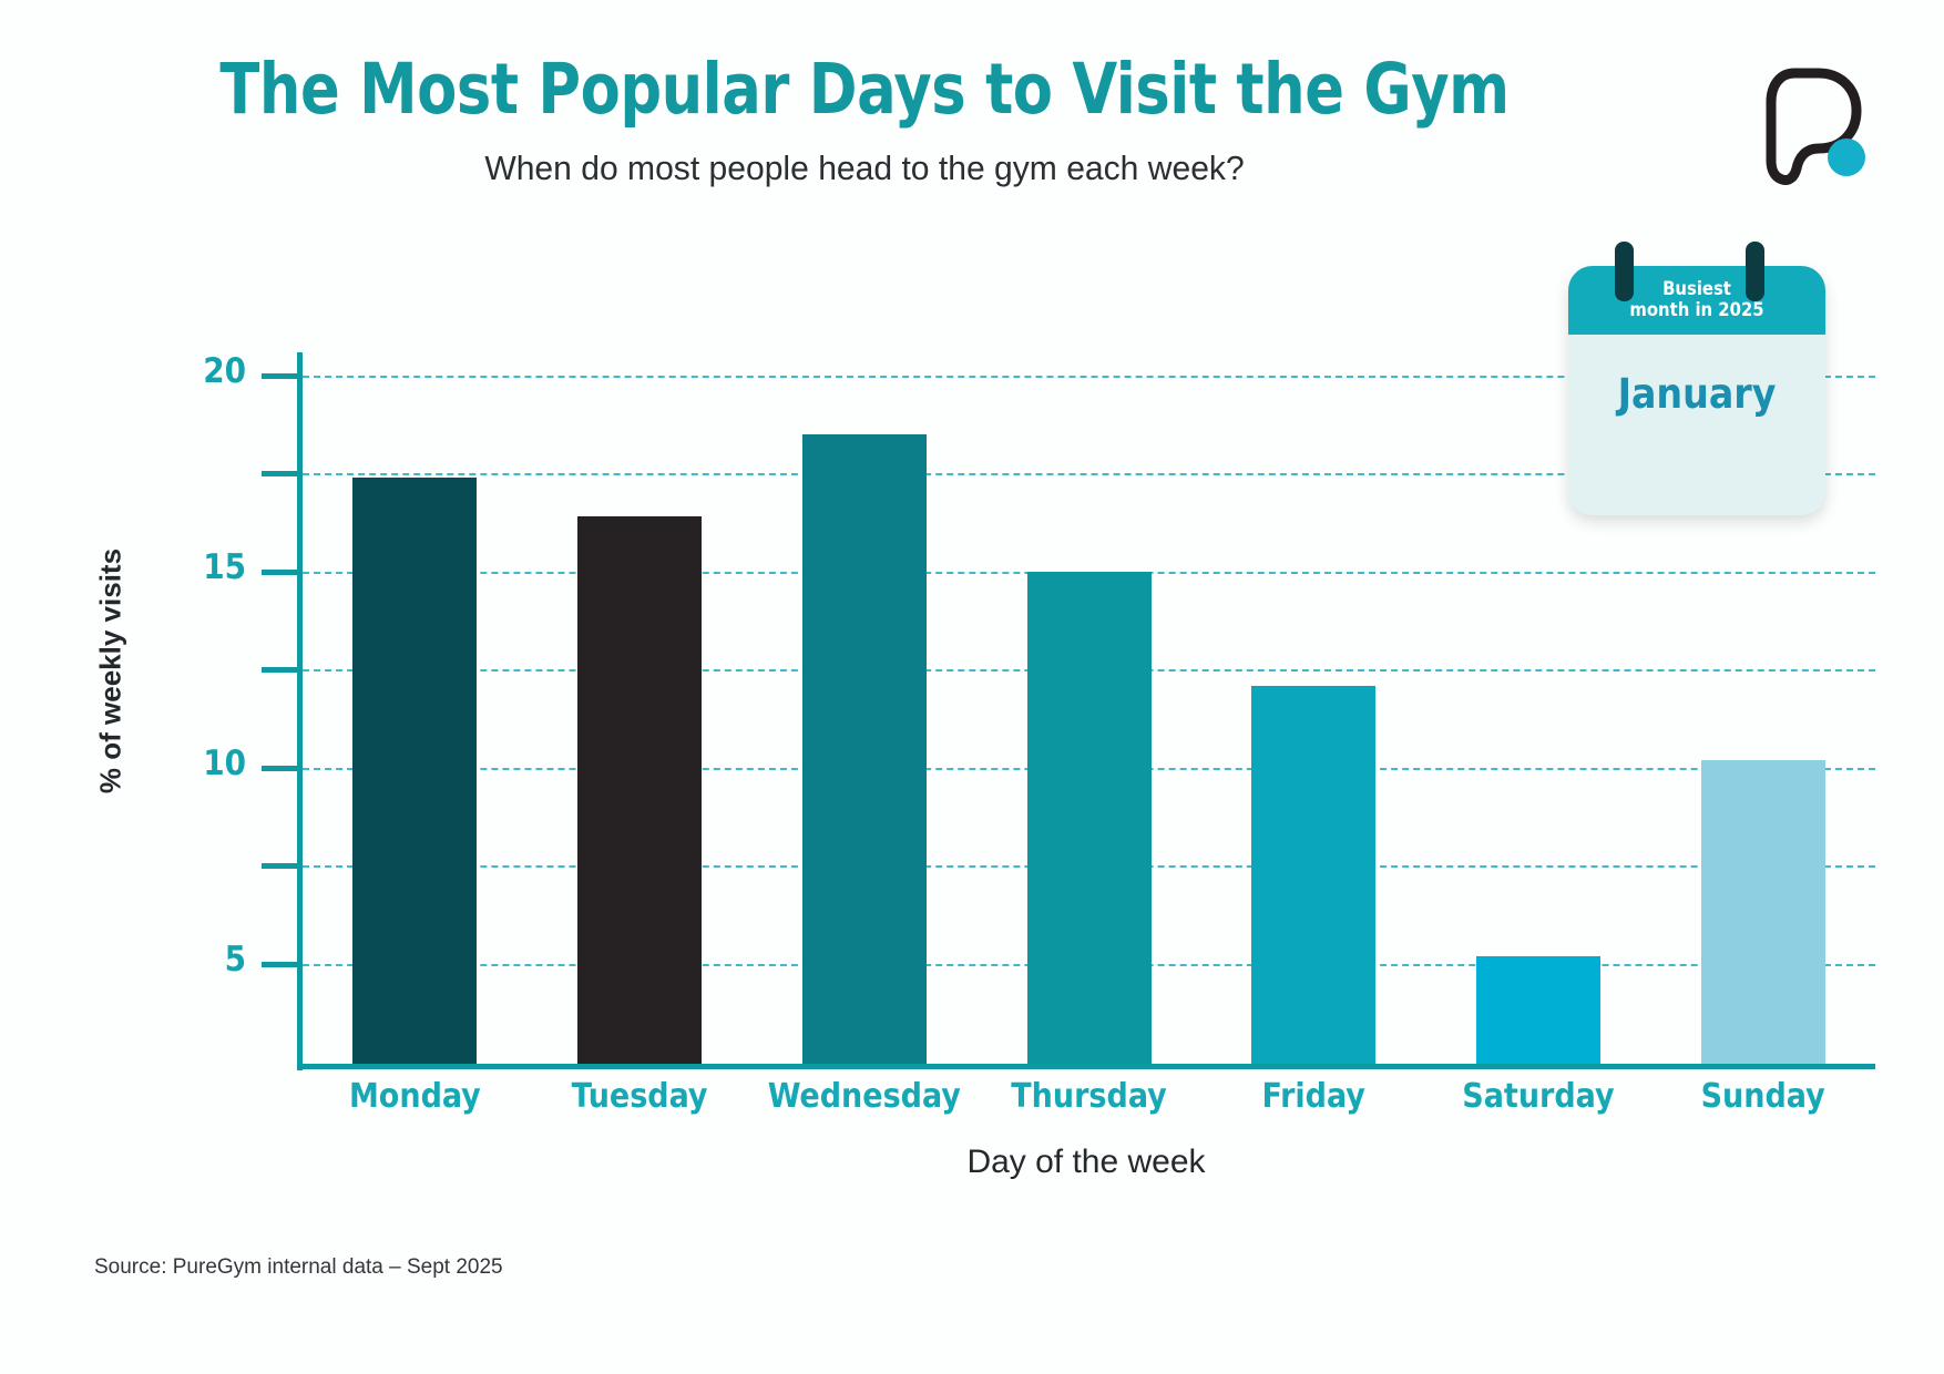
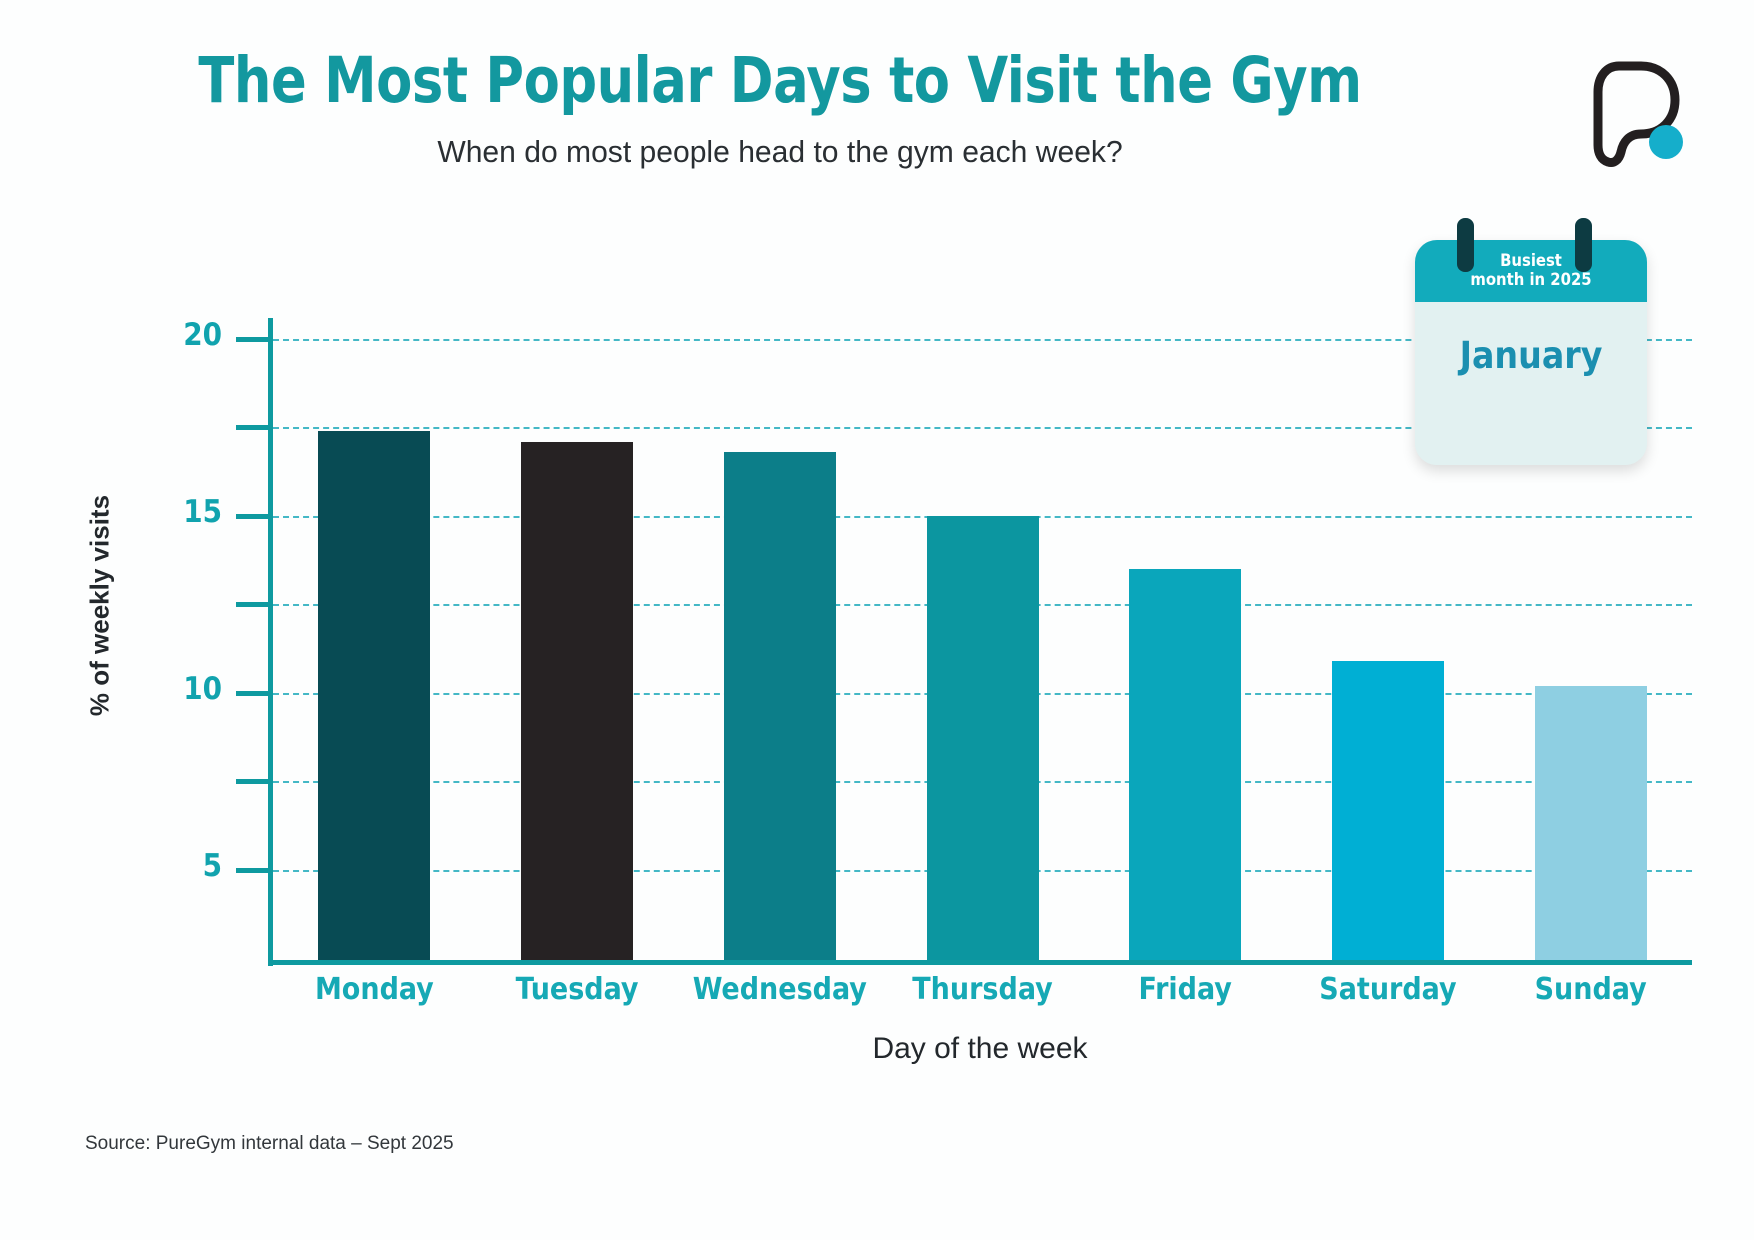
Tuesday: 16.4 -> 17.1
Wednesday: 18.5 -> 16.8
Friday: 12.1 -> 13.5
Saturday: 5.2 -> 10.9
